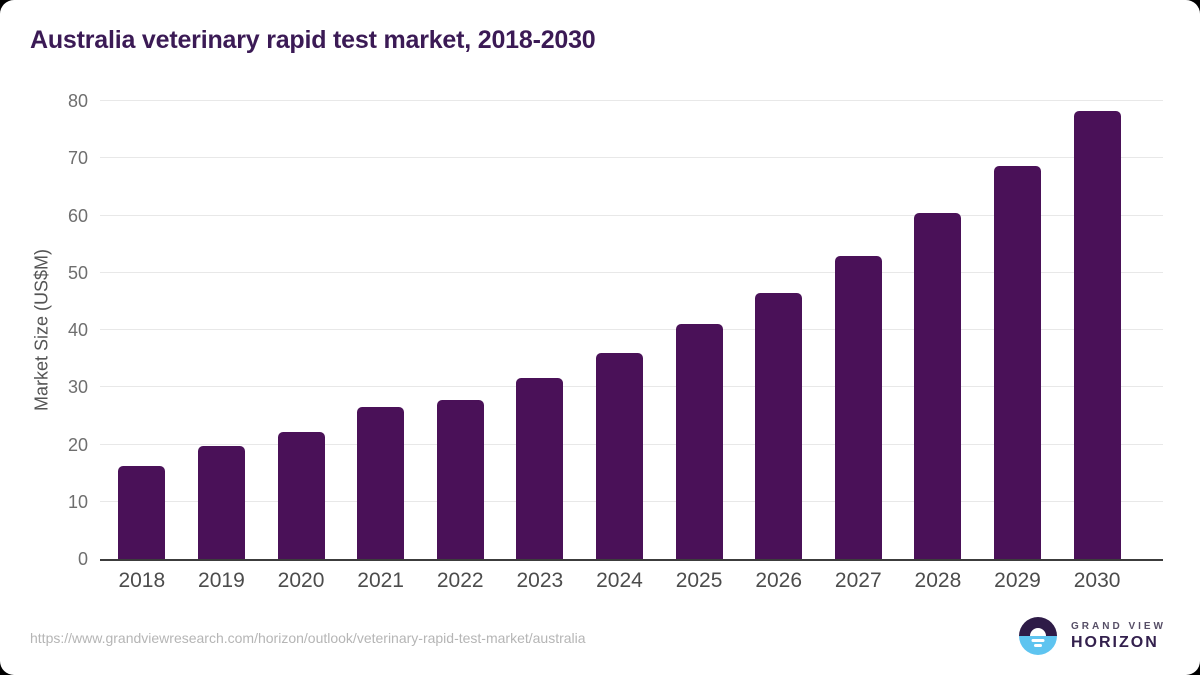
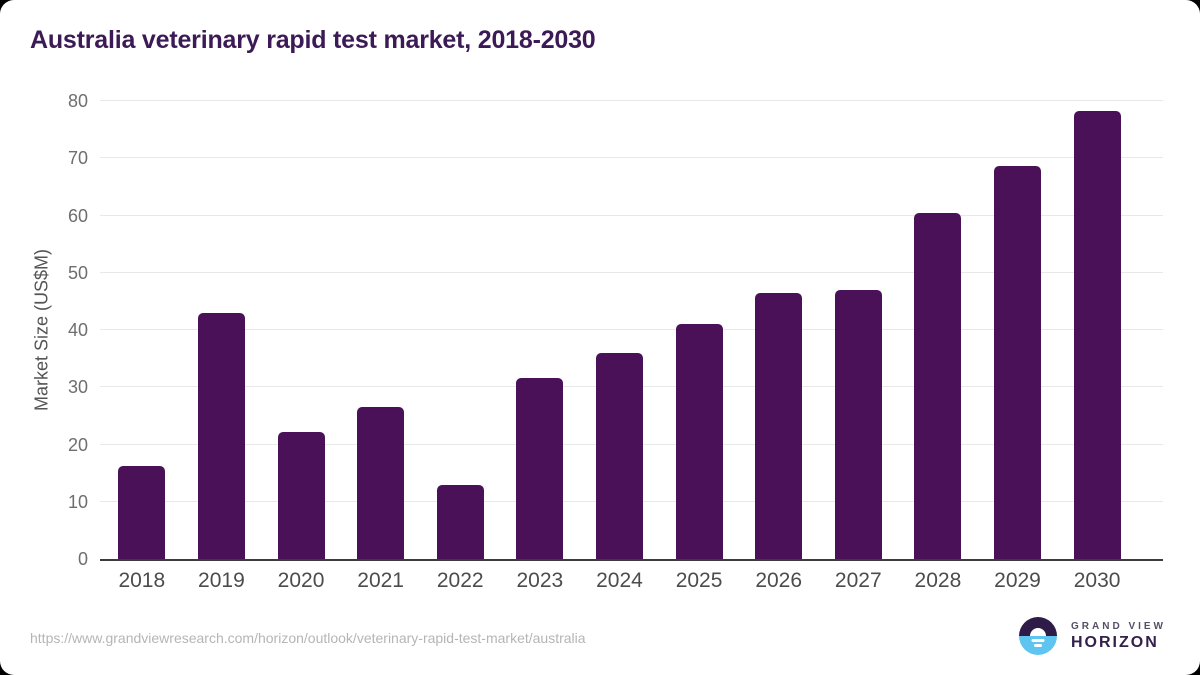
2019: 20 -> 43
2022: 28 -> 13
2027: 53 -> 47
